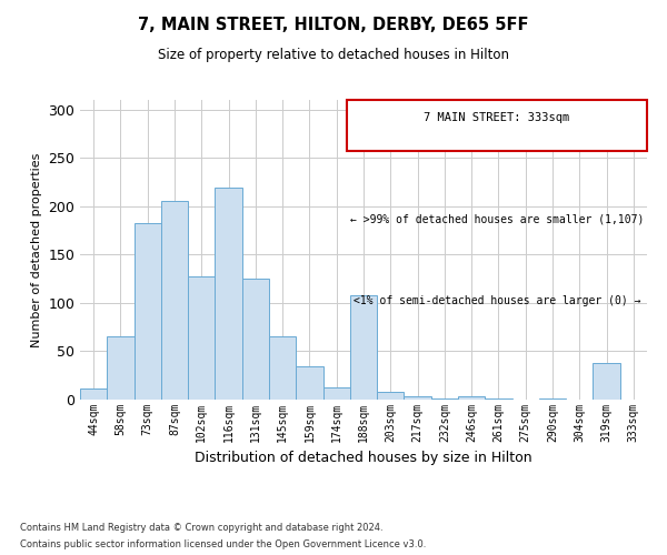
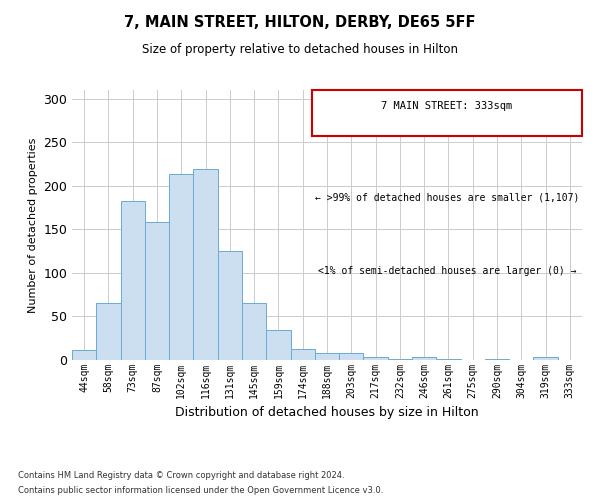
87sqm: 206 -> 158
102sqm: 128 -> 214
188sqm: 108 -> 8
319sqm: 38 -> 3
